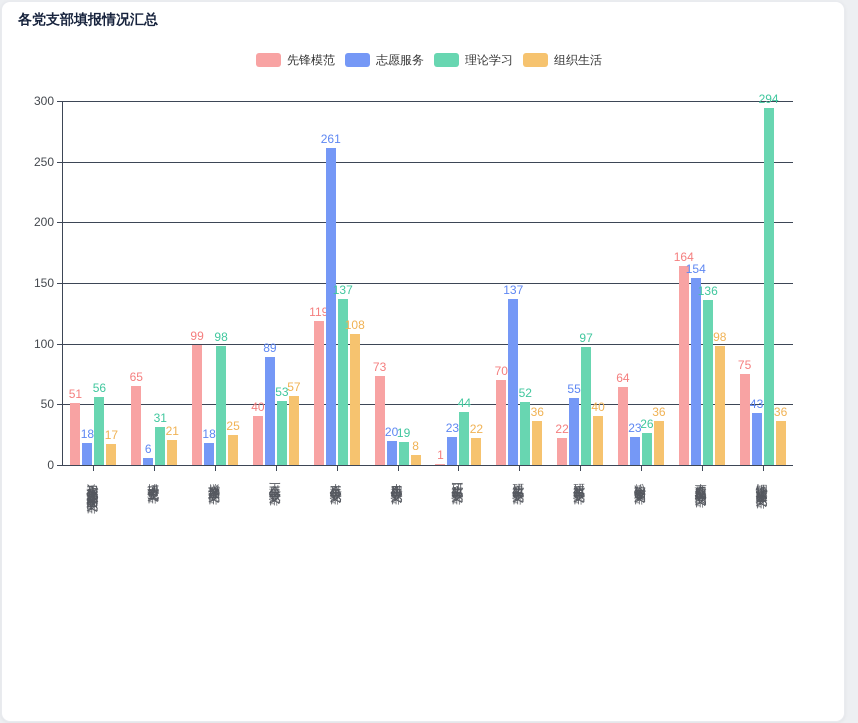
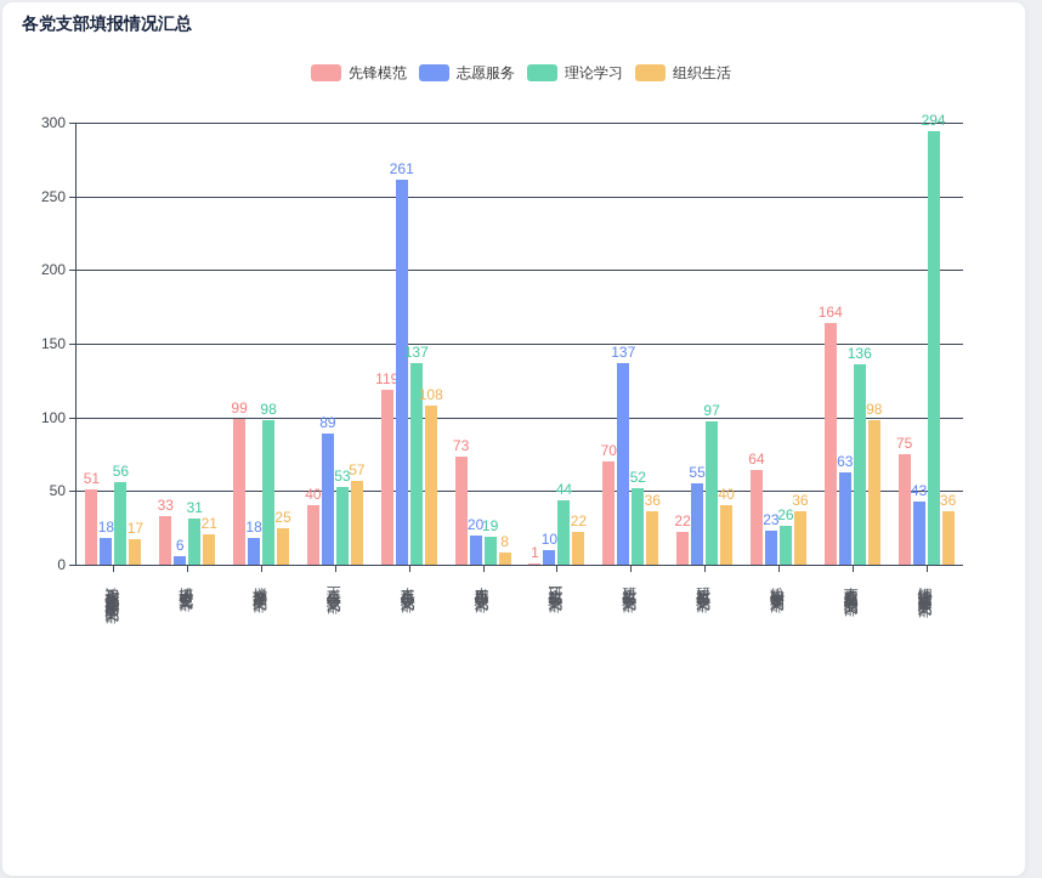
先锋模范/博士研究生党支部: 65 -> 33
志愿服务/研究生一年级党支部: 23 -> 10
志愿服务/表面处理及加工润滑党支部: 154 -> 63
